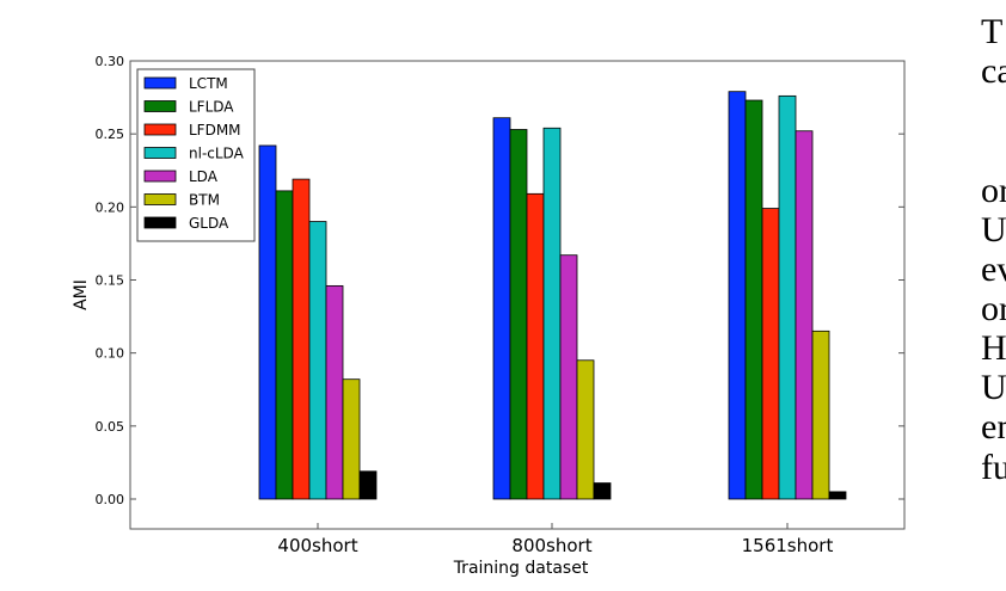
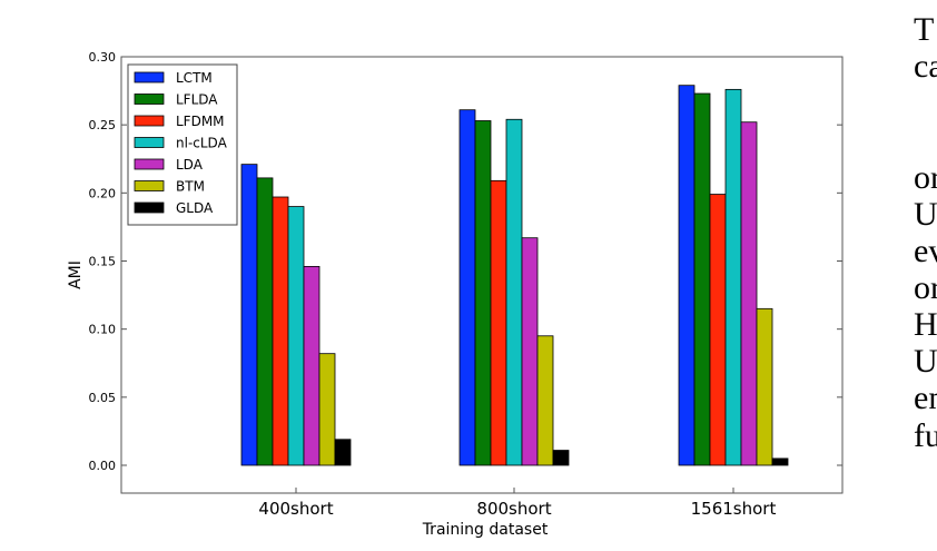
LCTM/400short: 0.242 -> 0.221
LFDMM/400short: 0.219 -> 0.197
